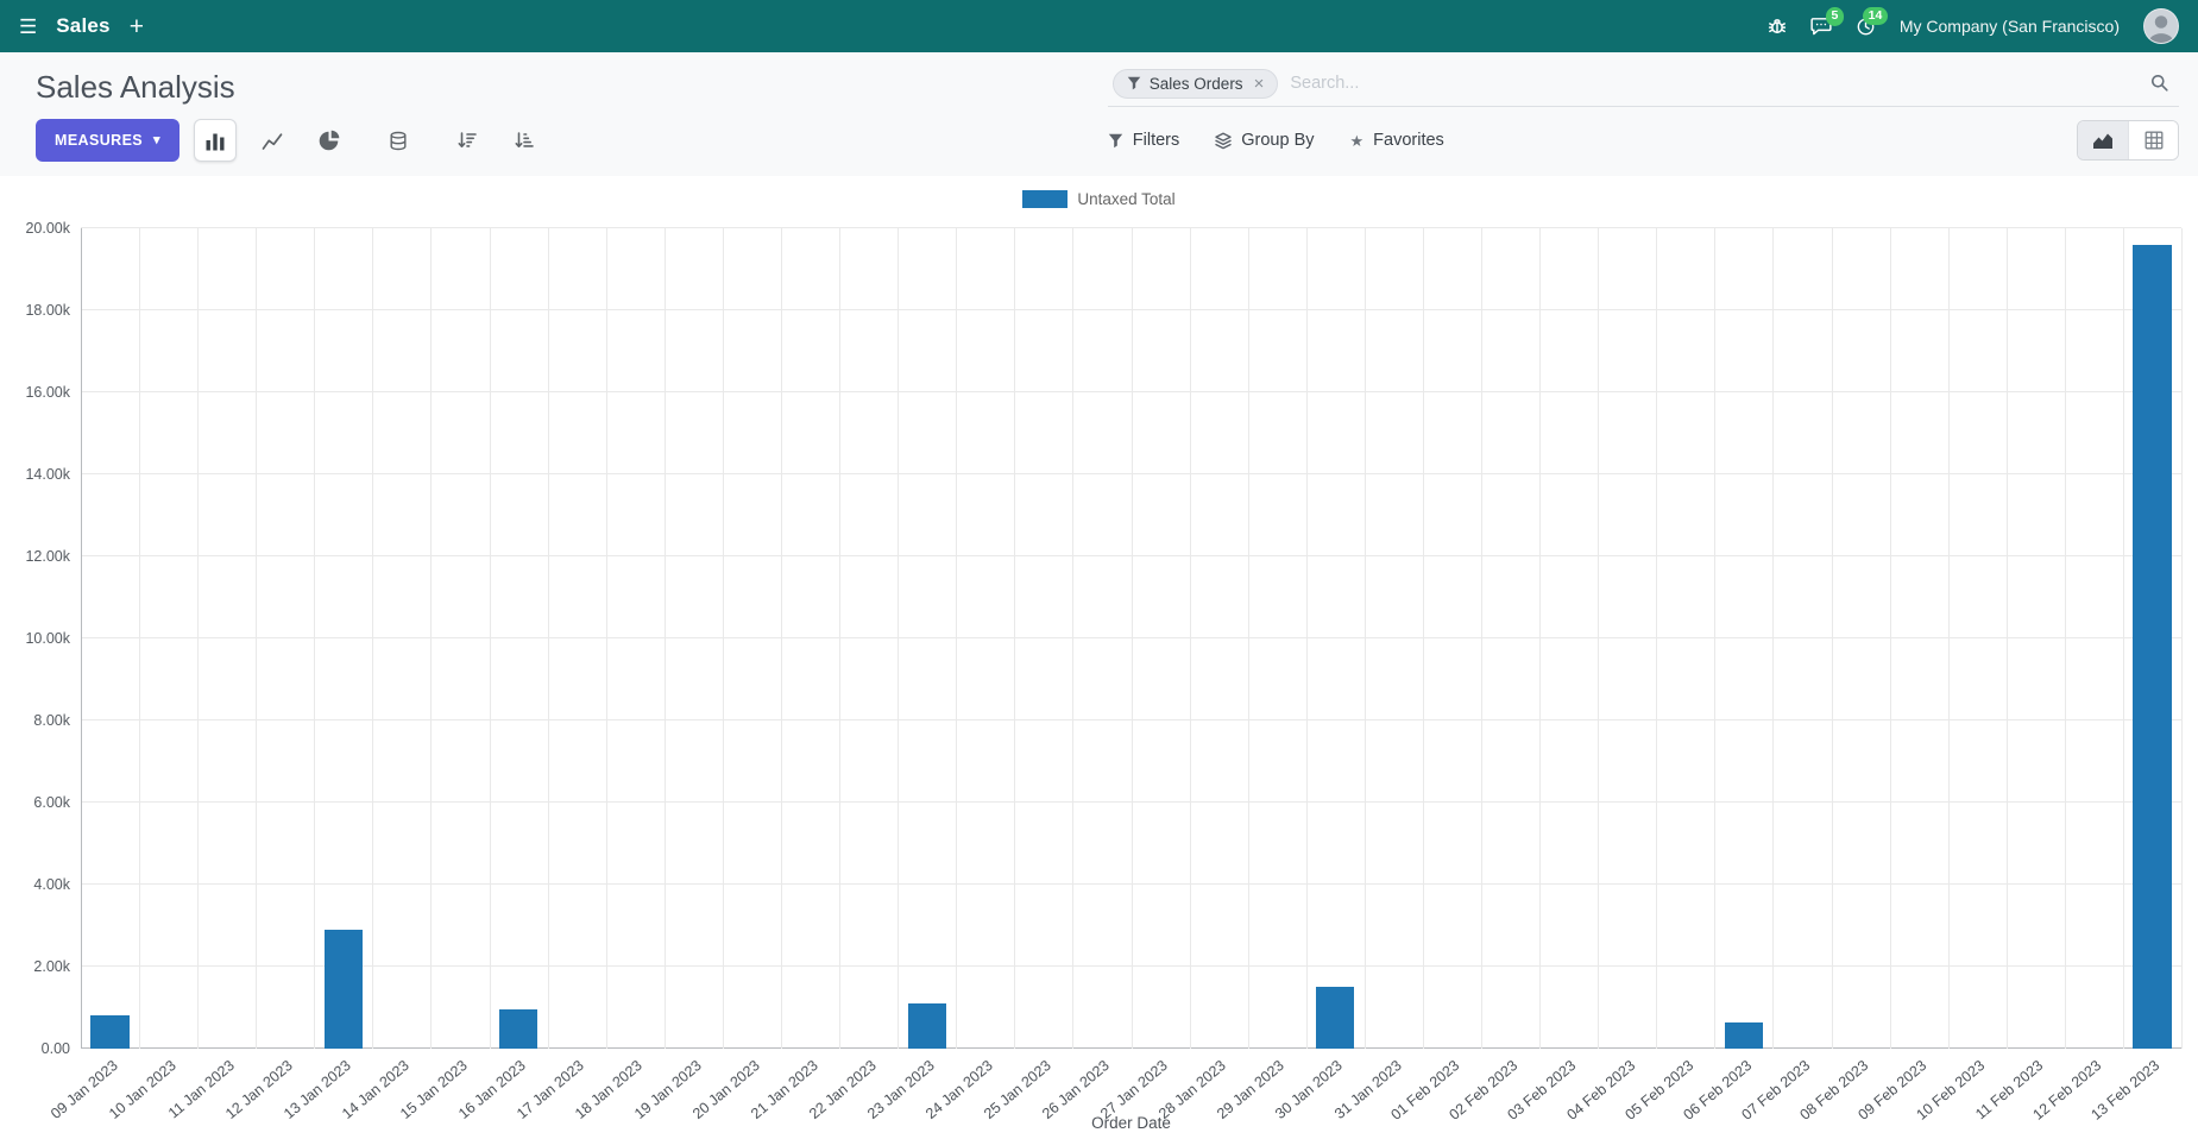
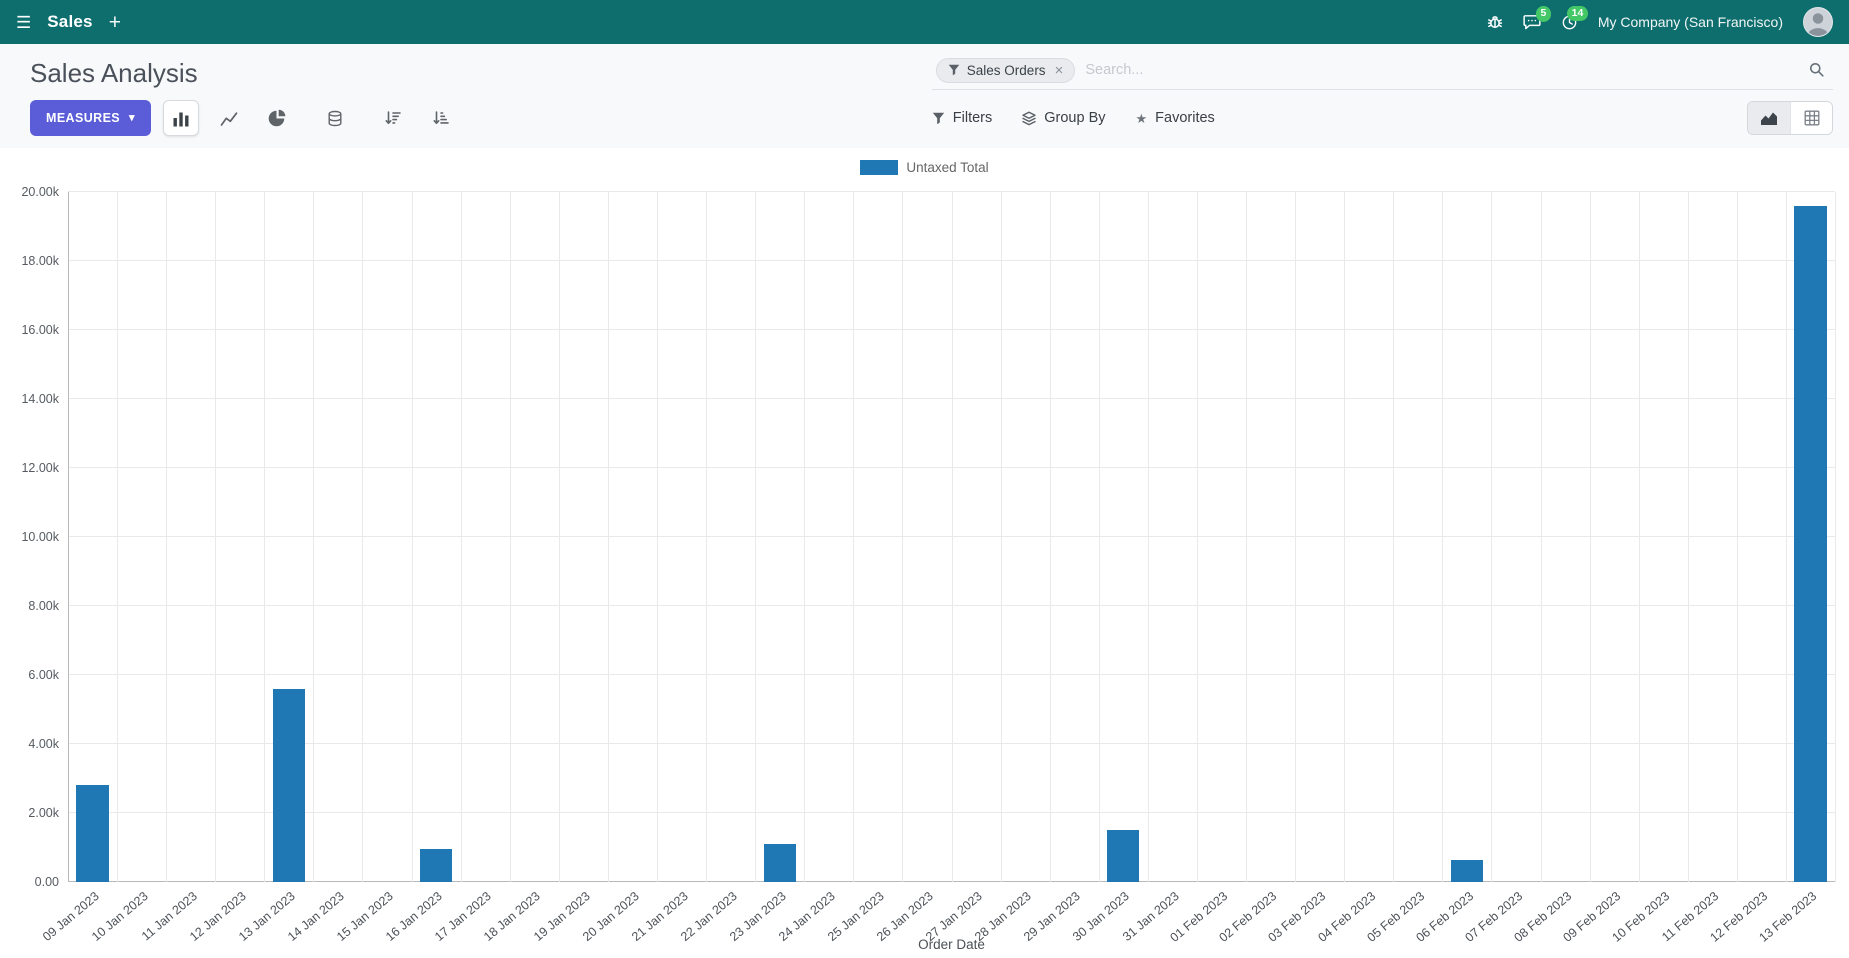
09 Jan 2023: 0.8k -> 2.8k
13 Jan 2023: 2.9k -> 5.6k
